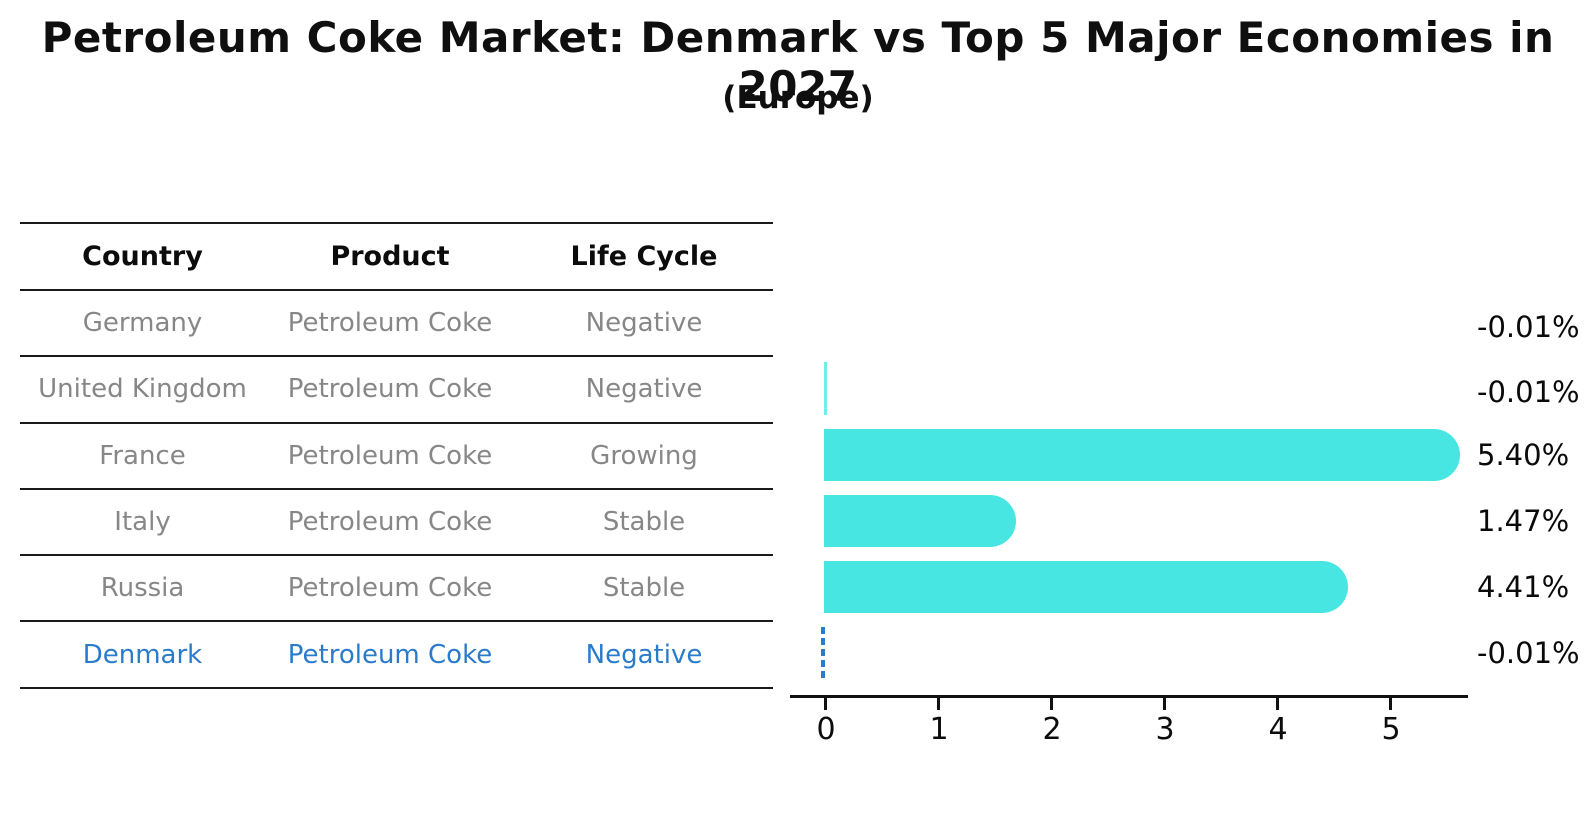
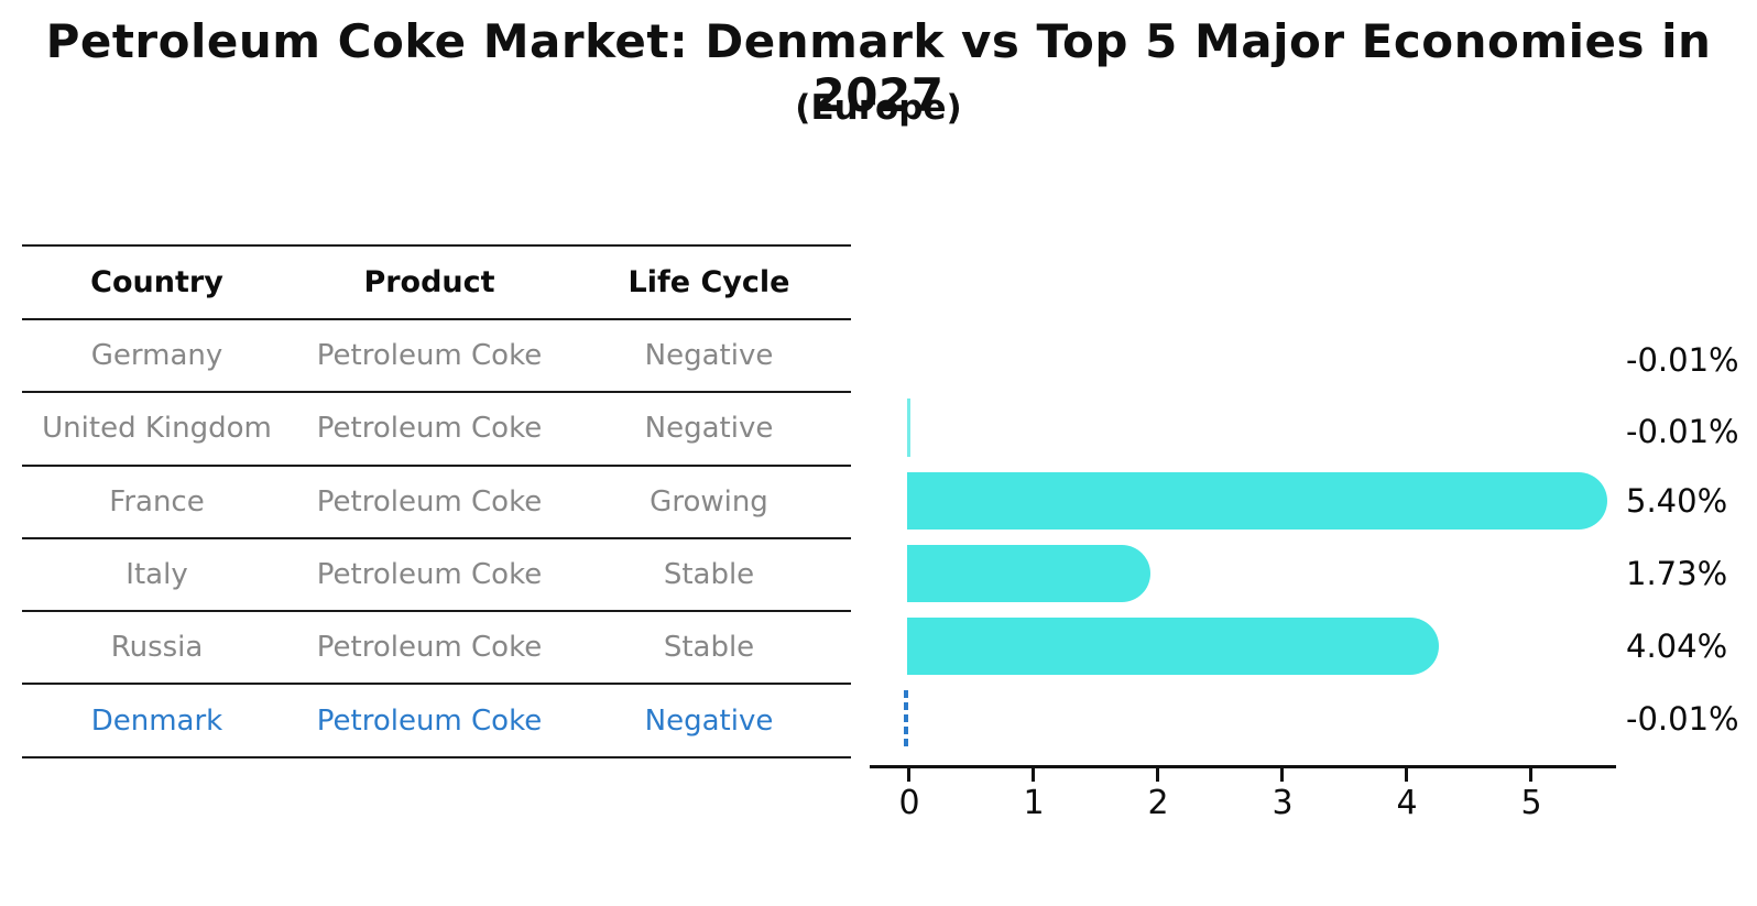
Italy: 1.47% -> 1.73%
Russia: 4.41% -> 4.04%
